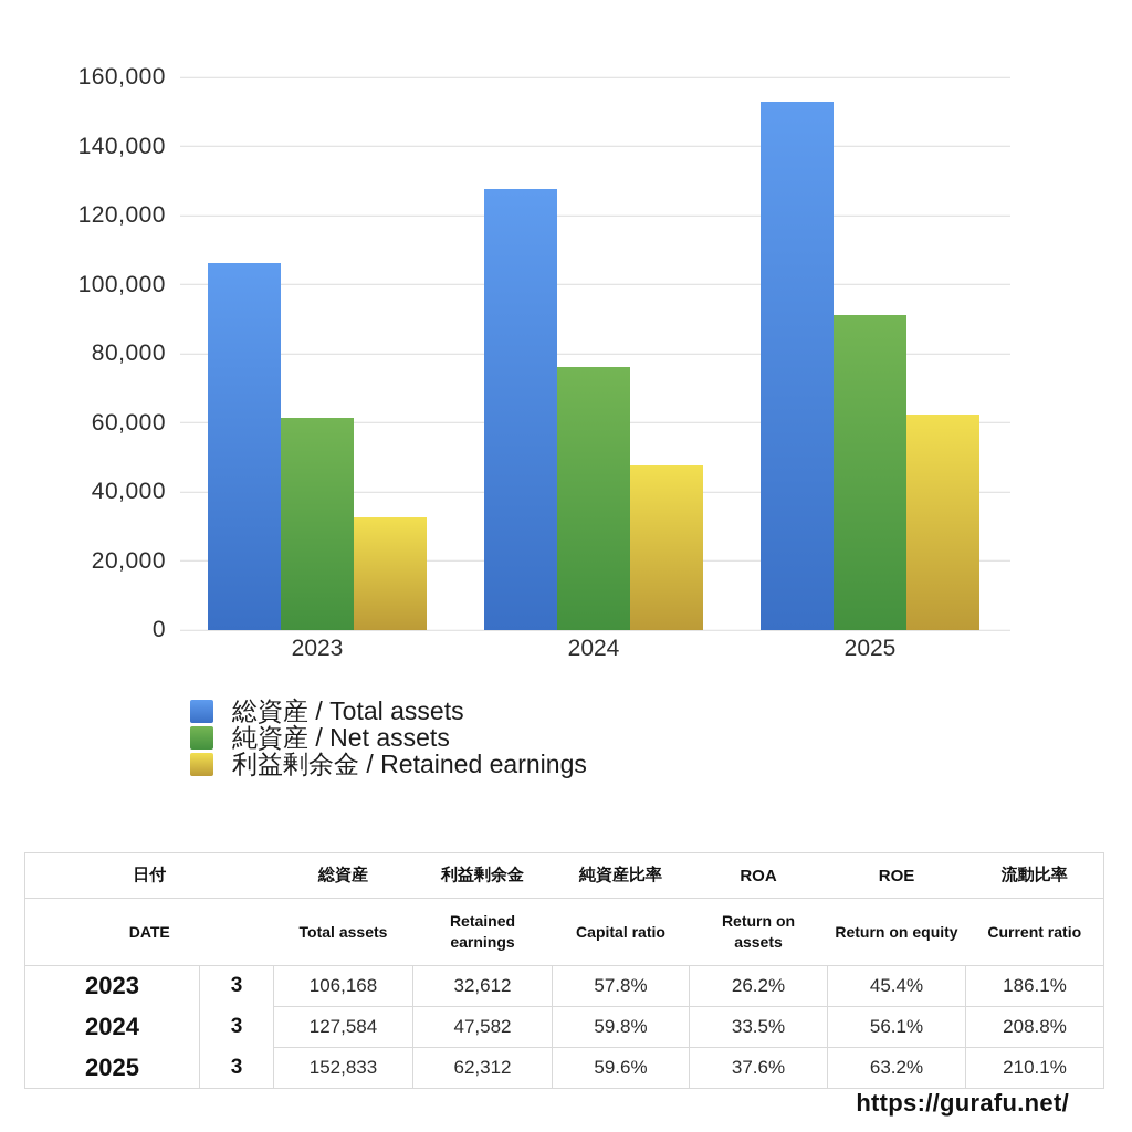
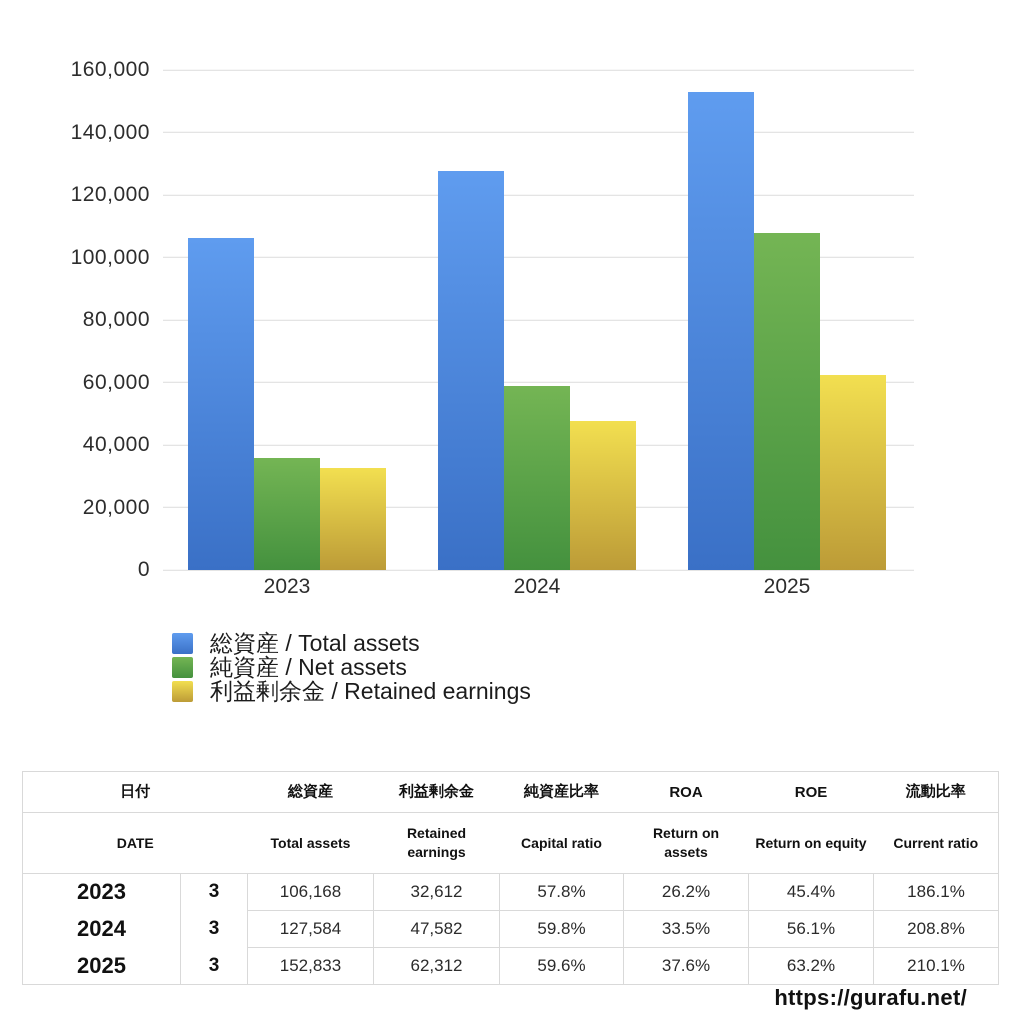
純資産 / Net assets/2023: 61000 -> 36000
純資産 / Net assets/2024: 76000 -> 59000
純資産 / Net assets/2025: 91000 -> 108000
